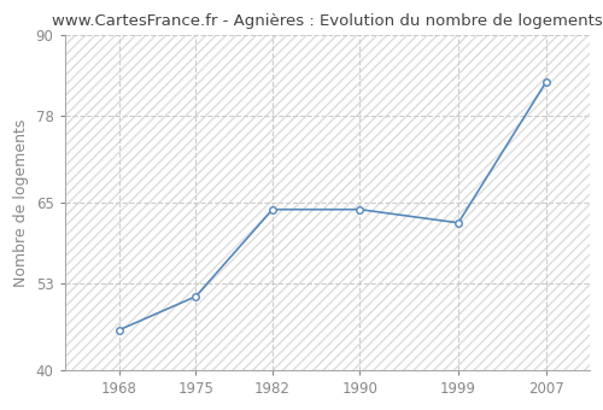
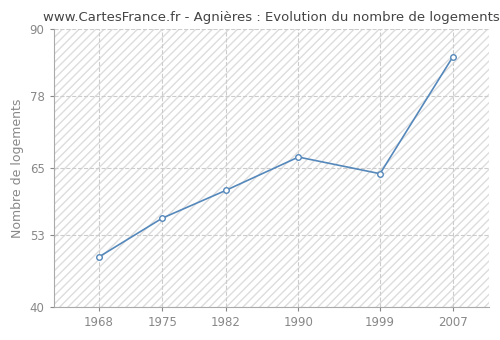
1968: 46 -> 49
1975: 51 -> 56
1982: 64 -> 61
1990: 64 -> 67
1999: 62 -> 64
2007: 83 -> 85
